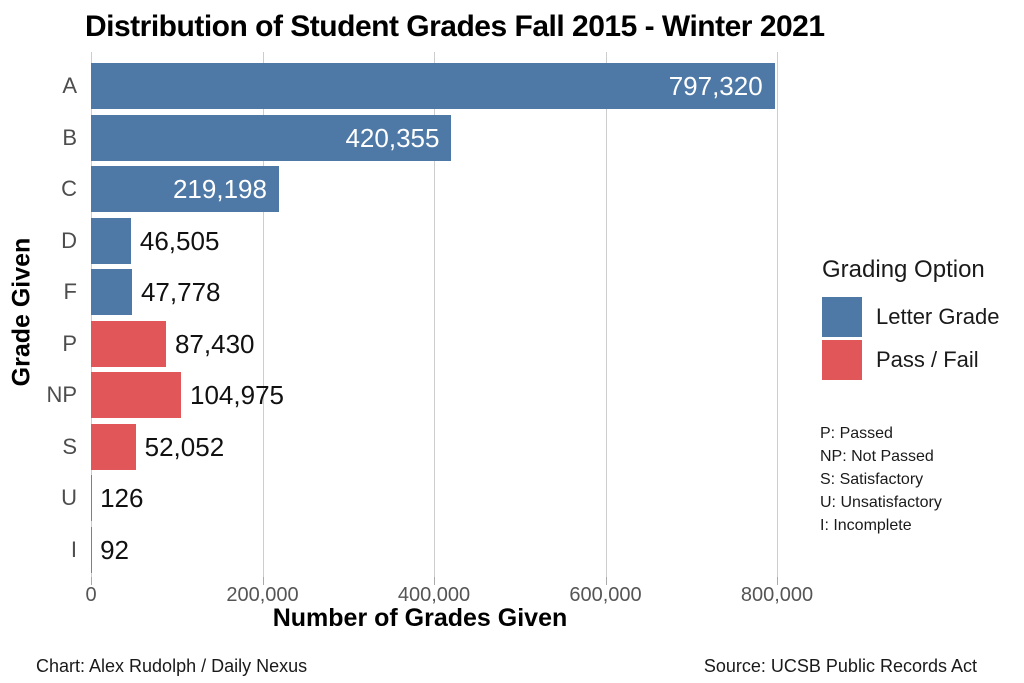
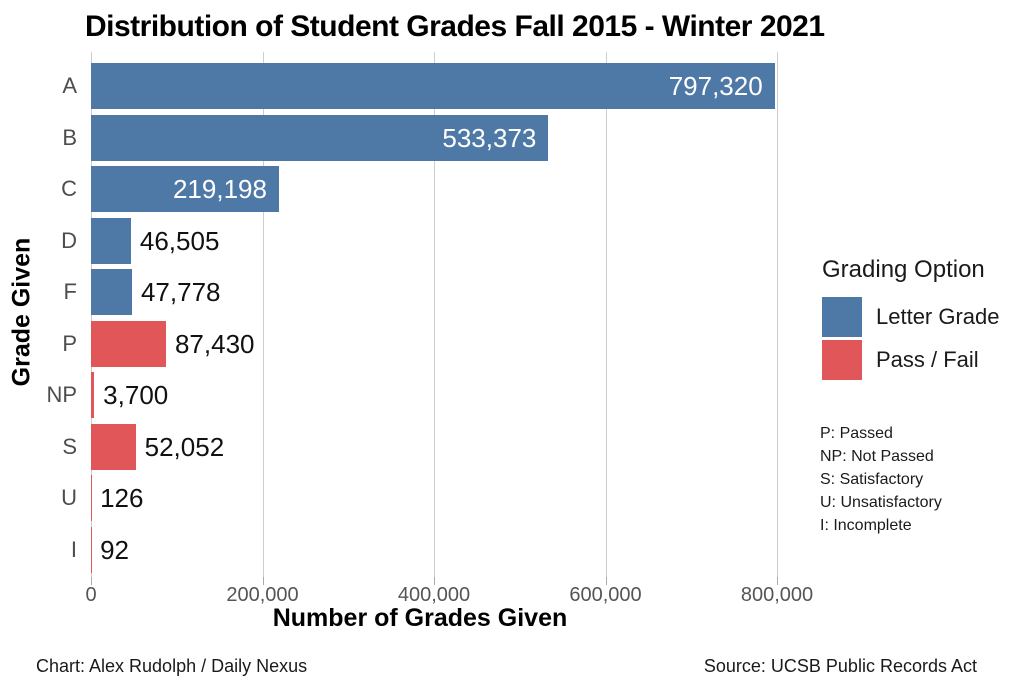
B: 420,355 -> 533,373
NP: 104,975 -> 3,700
